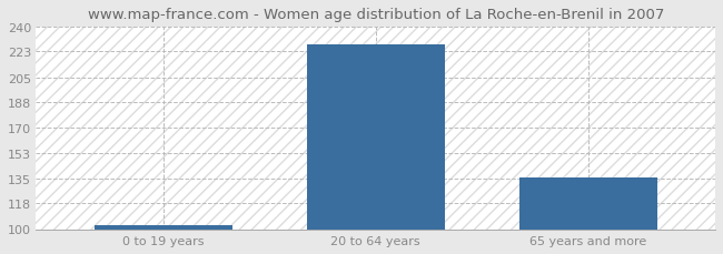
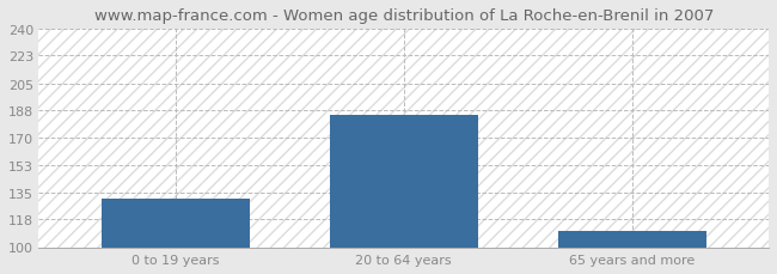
0 to 19 years: 103 -> 131
20 to 64 years: 228 -> 185
65 years and more: 136 -> 110
